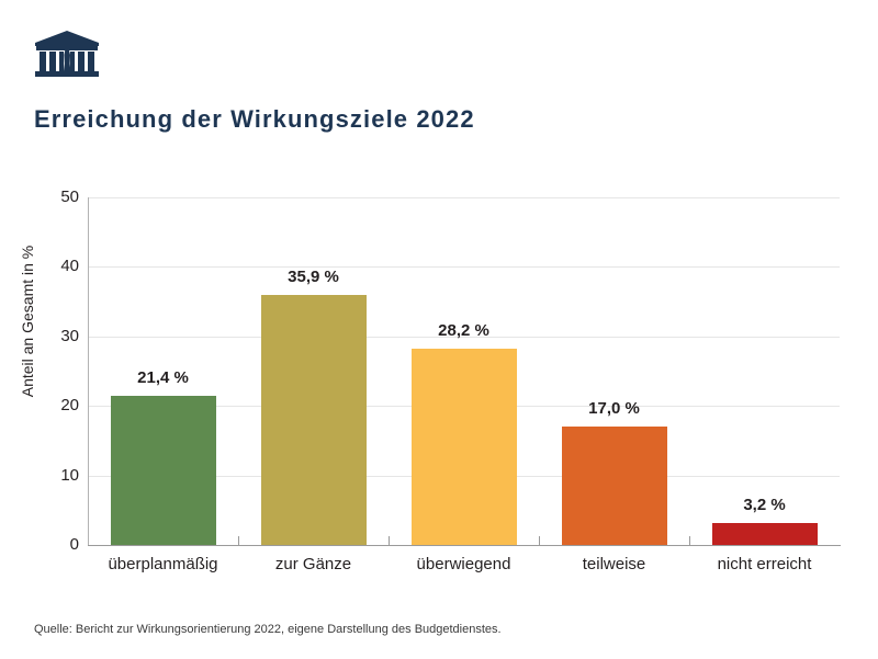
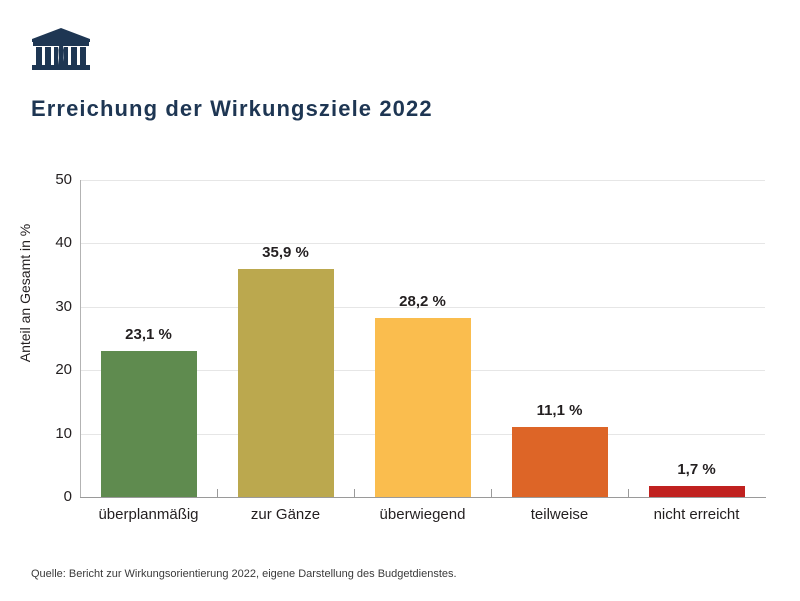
überplanmäßig: 21,4 -> 23,1
teilweise: 17,0 -> 11,1
nicht erreicht: 3,2 -> 1,7
